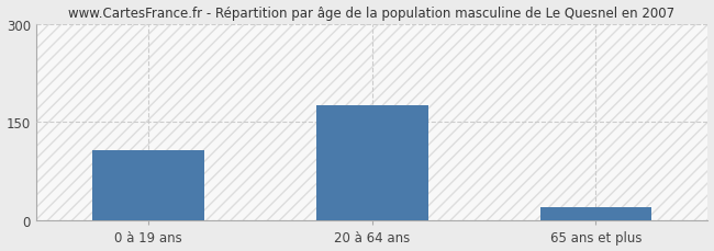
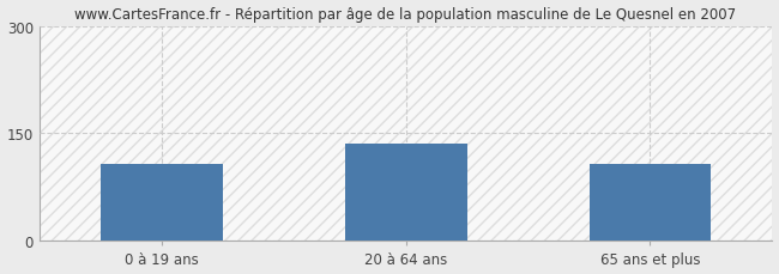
20 à 64 ans: 175 -> 136
65 ans et plus: 20 -> 108
